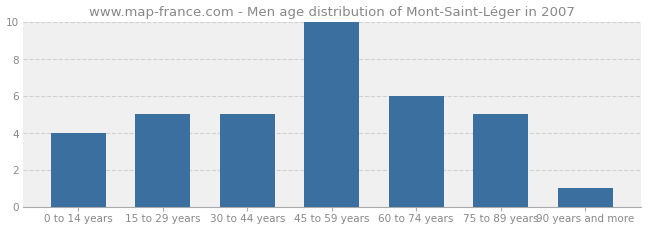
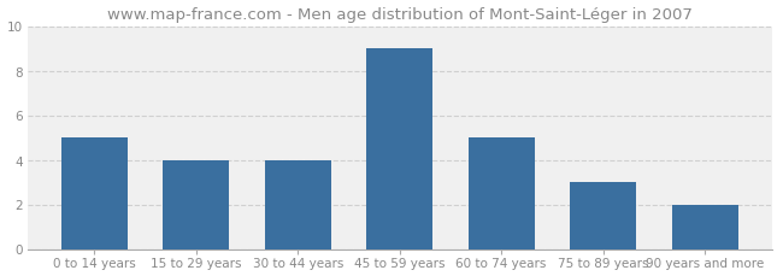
0 to 14 years: 4 -> 5
15 to 29 years: 5 -> 4
30 to 44 years: 5 -> 4
45 to 59 years: 10 -> 9
60 to 74 years: 6 -> 5
75 to 89 years: 5 -> 3
90 years and more: 1 -> 2
